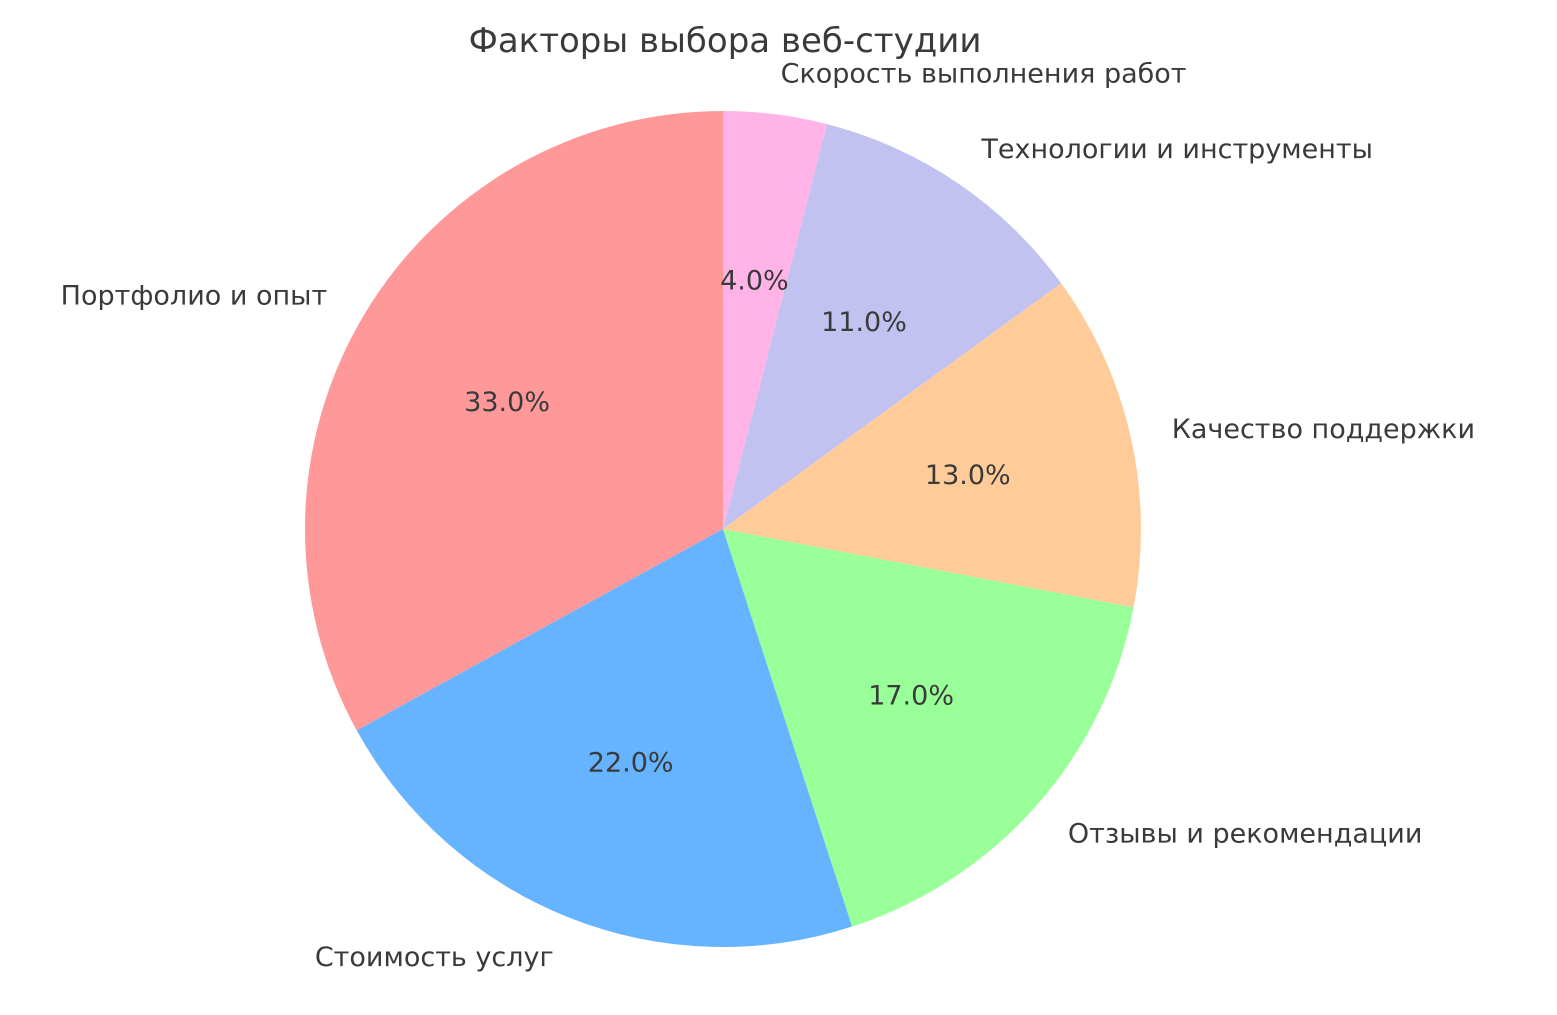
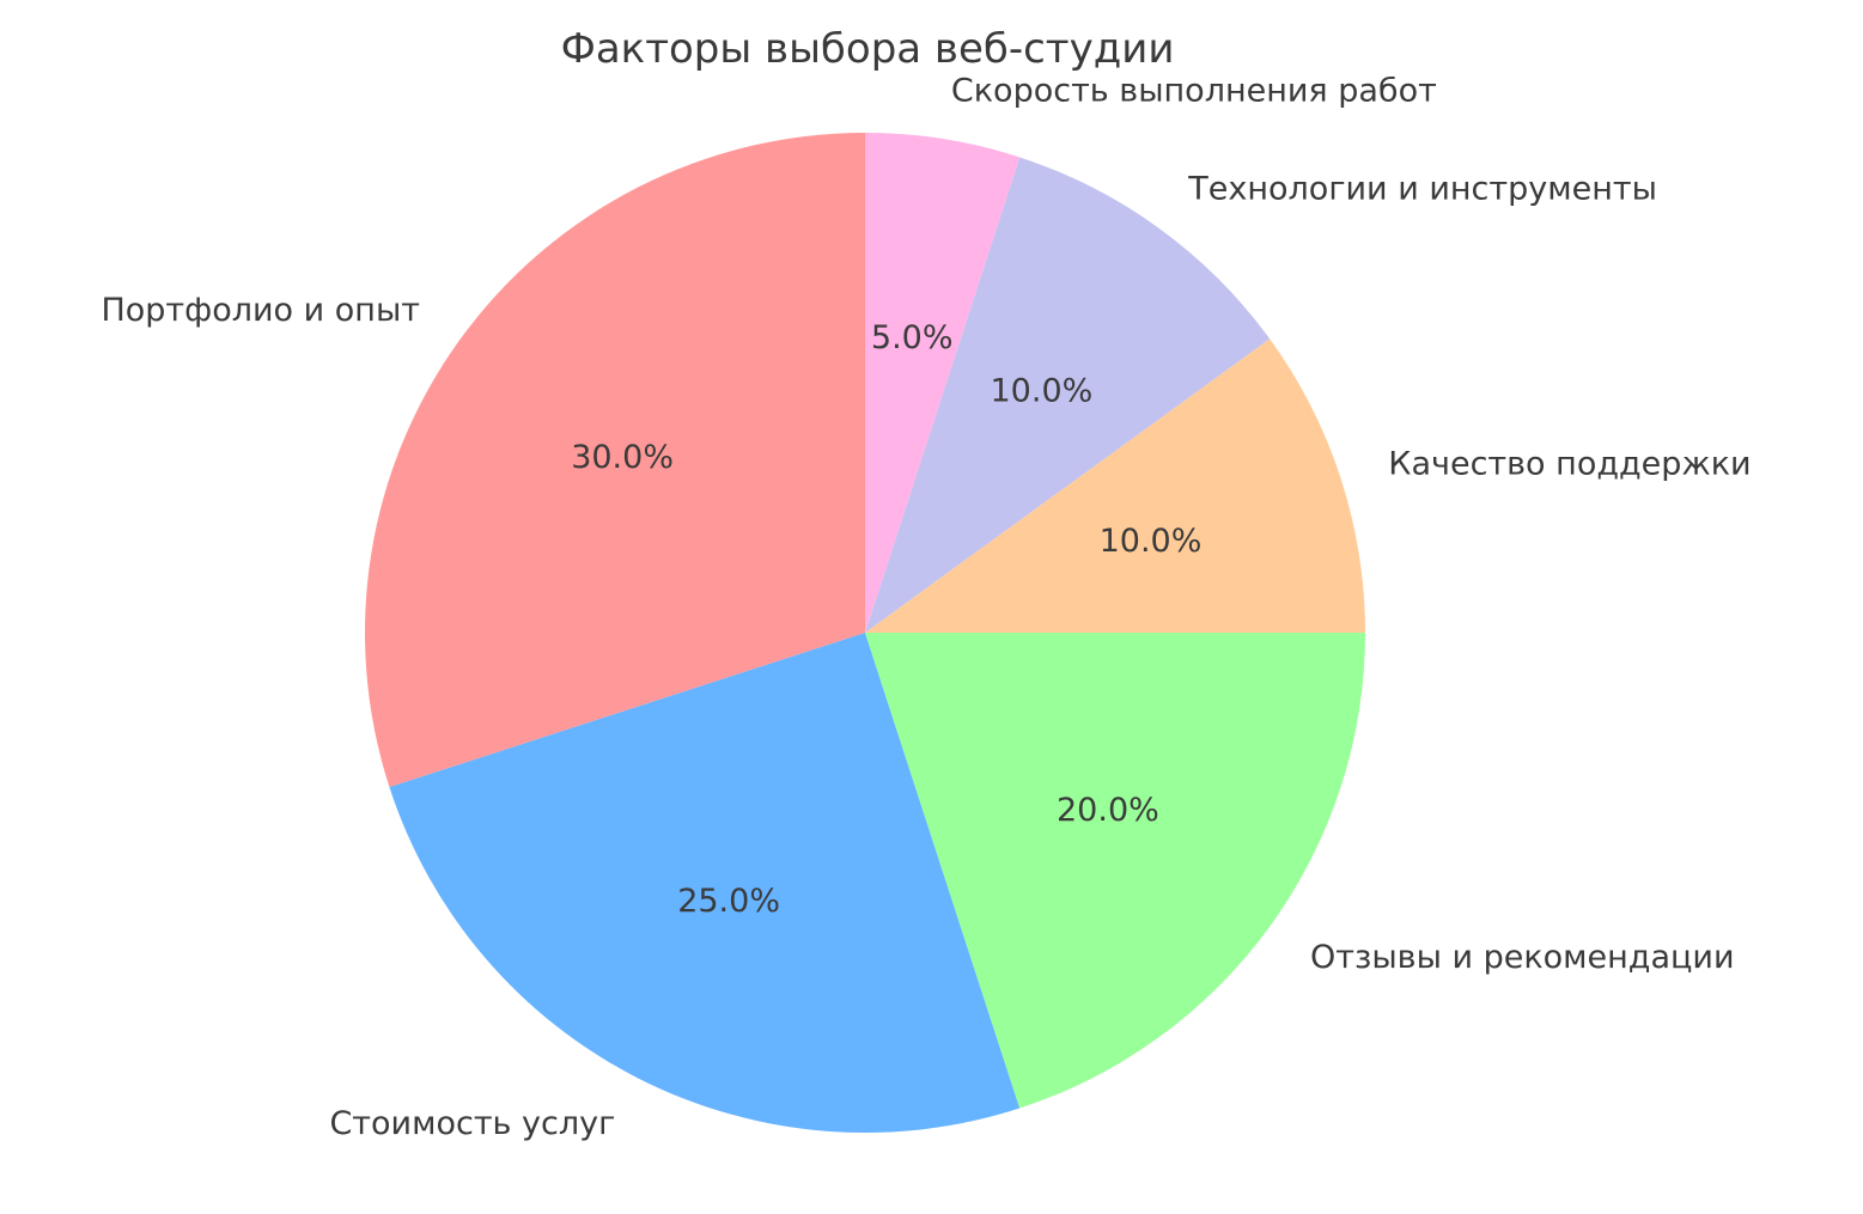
Портфолио и опыт: 33.0% -> 30.0%
Стоимость услуг: 22.0% -> 25.0%
Отзывы и рекомендации: 17.0% -> 20.0%
Качество поддержки: 13.0% -> 10.0%
Технологии и инструменты: 11.0% -> 10.0%
Скорость выполнения работ: 4.0% -> 5.0%
